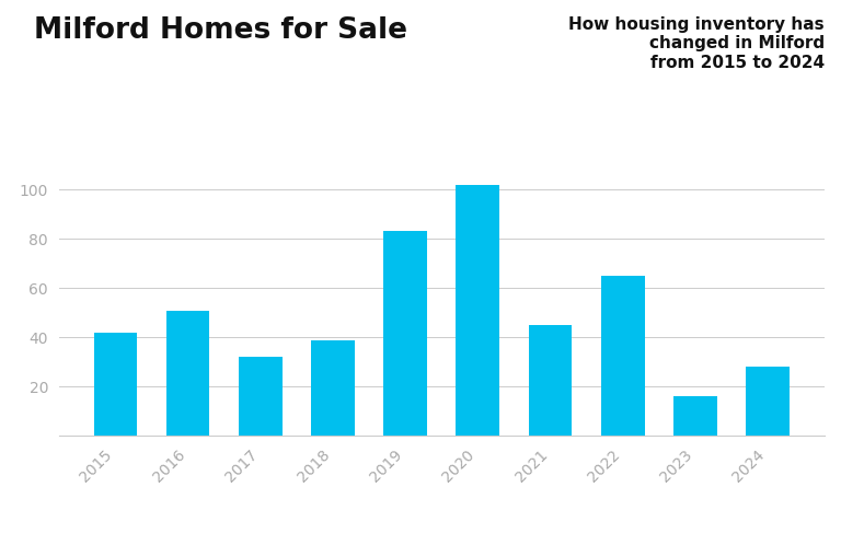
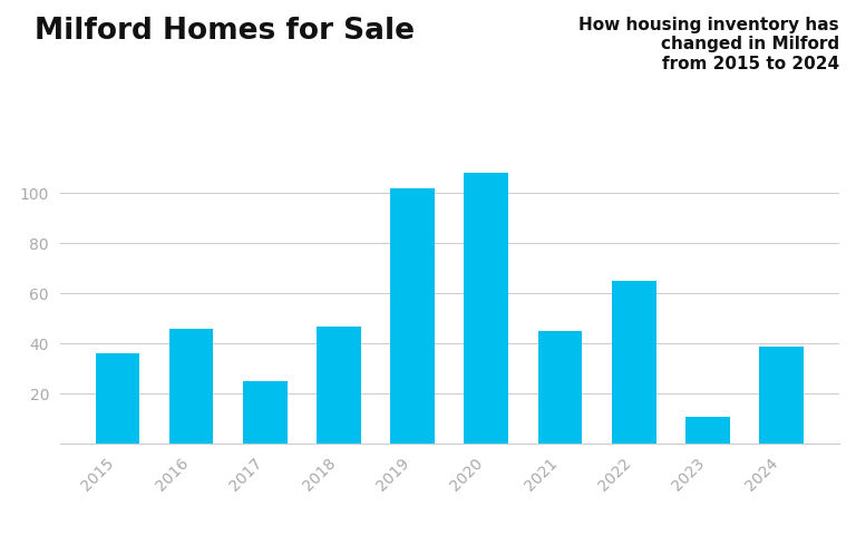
2015: 42 -> 36
2016: 51 -> 46
2017: 32 -> 25
2018: 39 -> 47
2019: 83 -> 102
2020: 102 -> 108
2023: 16 -> 11
2024: 28 -> 39
